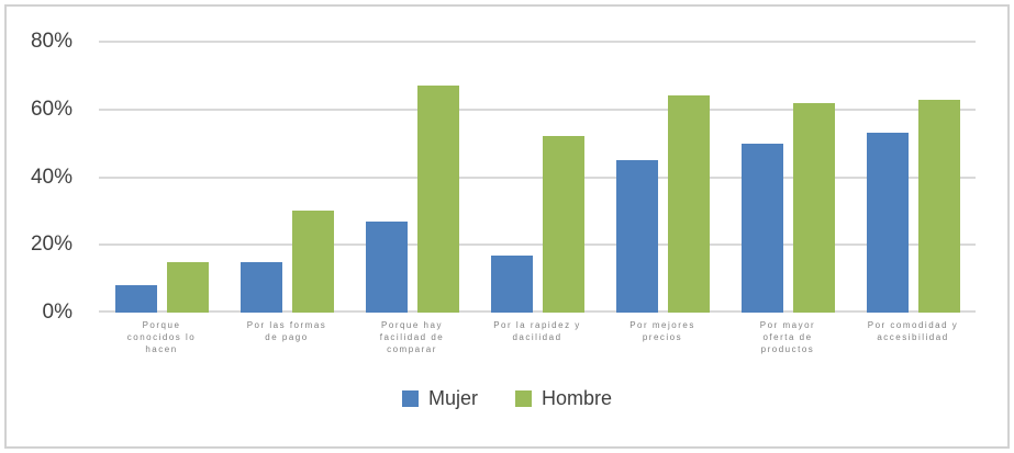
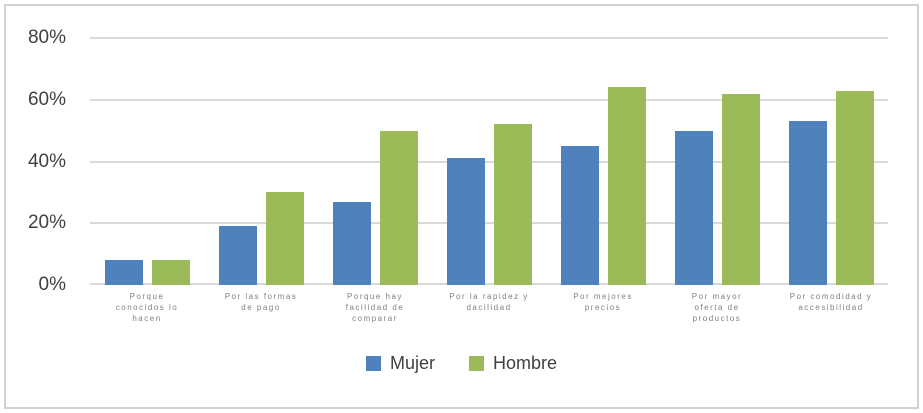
Hombre/Porque conocidos lo hacen: 15% -> 8%
Mujer/Por las formas de pago: 15% -> 19%
Hombre/Porque hay facilidad de comparar: 67% -> 50%
Mujer/Por la rapidez y dacilidad: 17% -> 41%
